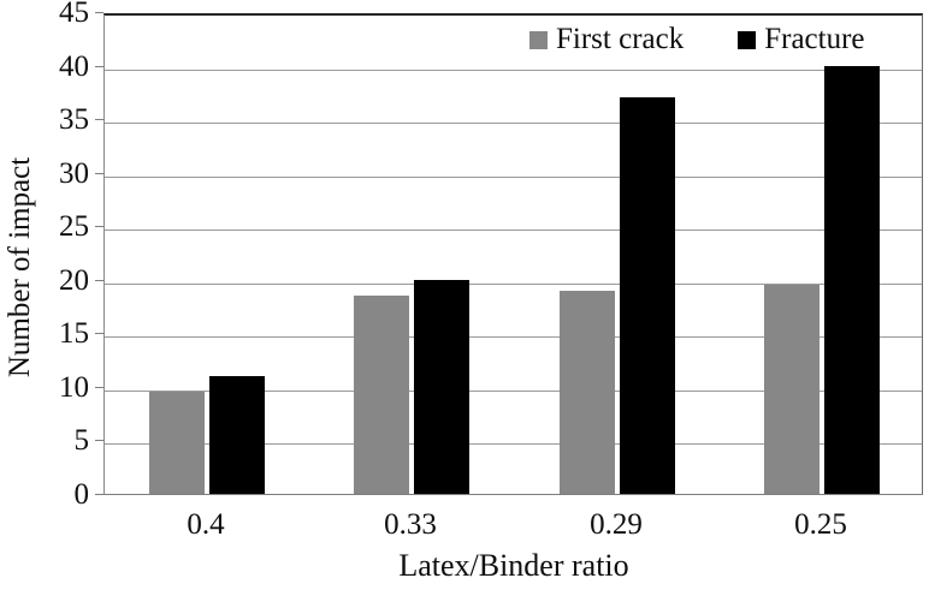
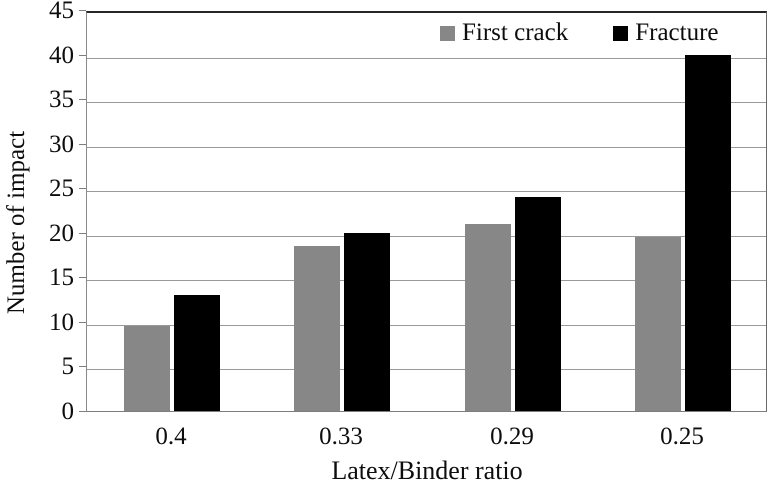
Fracture/0.4: 11 -> 13
First crack/0.29: 19 -> 21
Fracture/0.29: 37 -> 24
